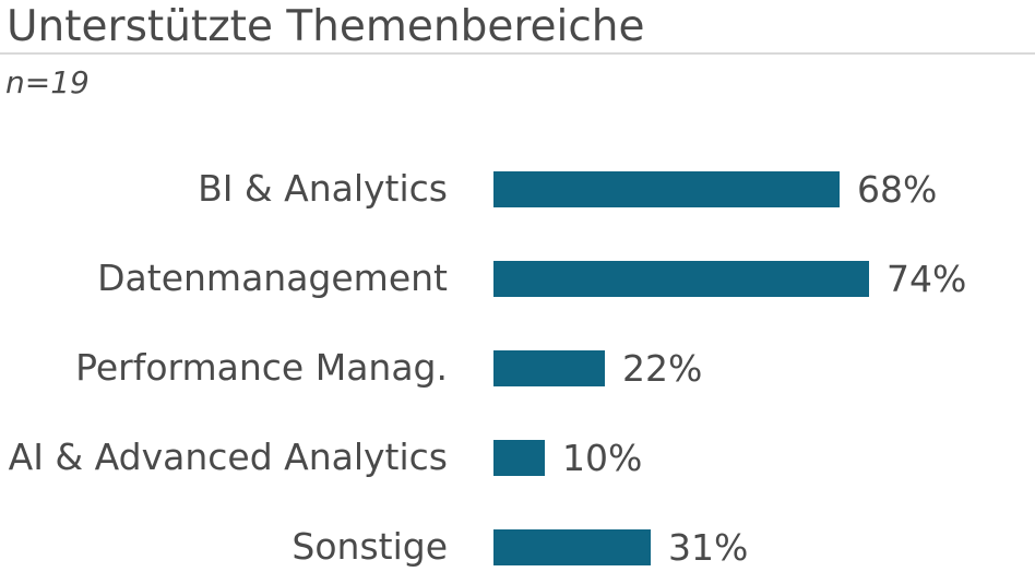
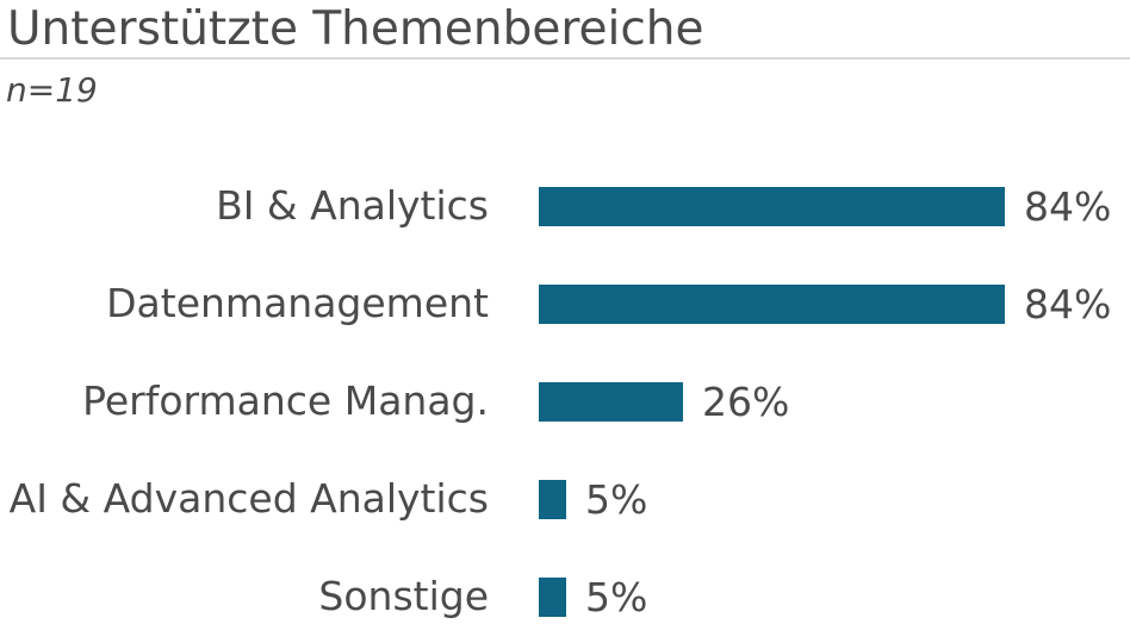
BI & Analytics: 68% -> 84%
Datenmanagement: 74% -> 84%
Performance Manag.: 22% -> 26%
AI & Advanced Analytics: 10% -> 5%
Sonstige: 31% -> 5%
